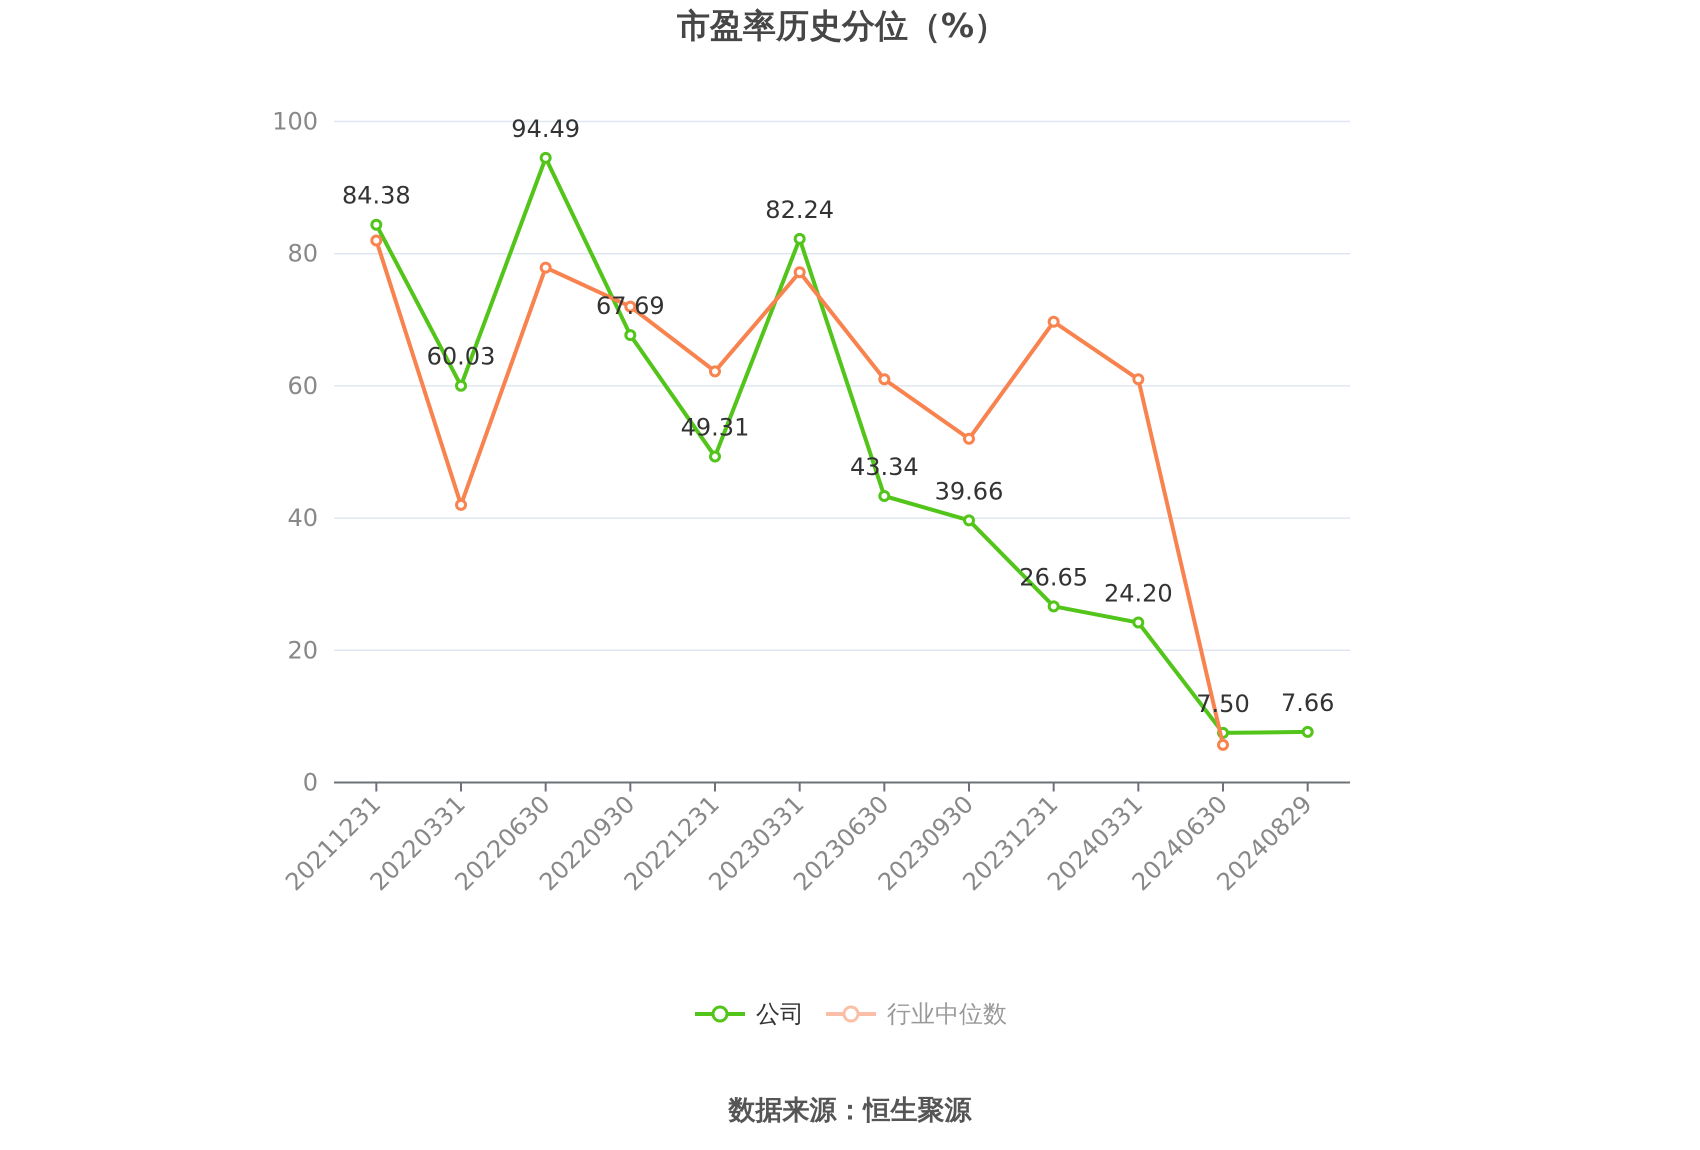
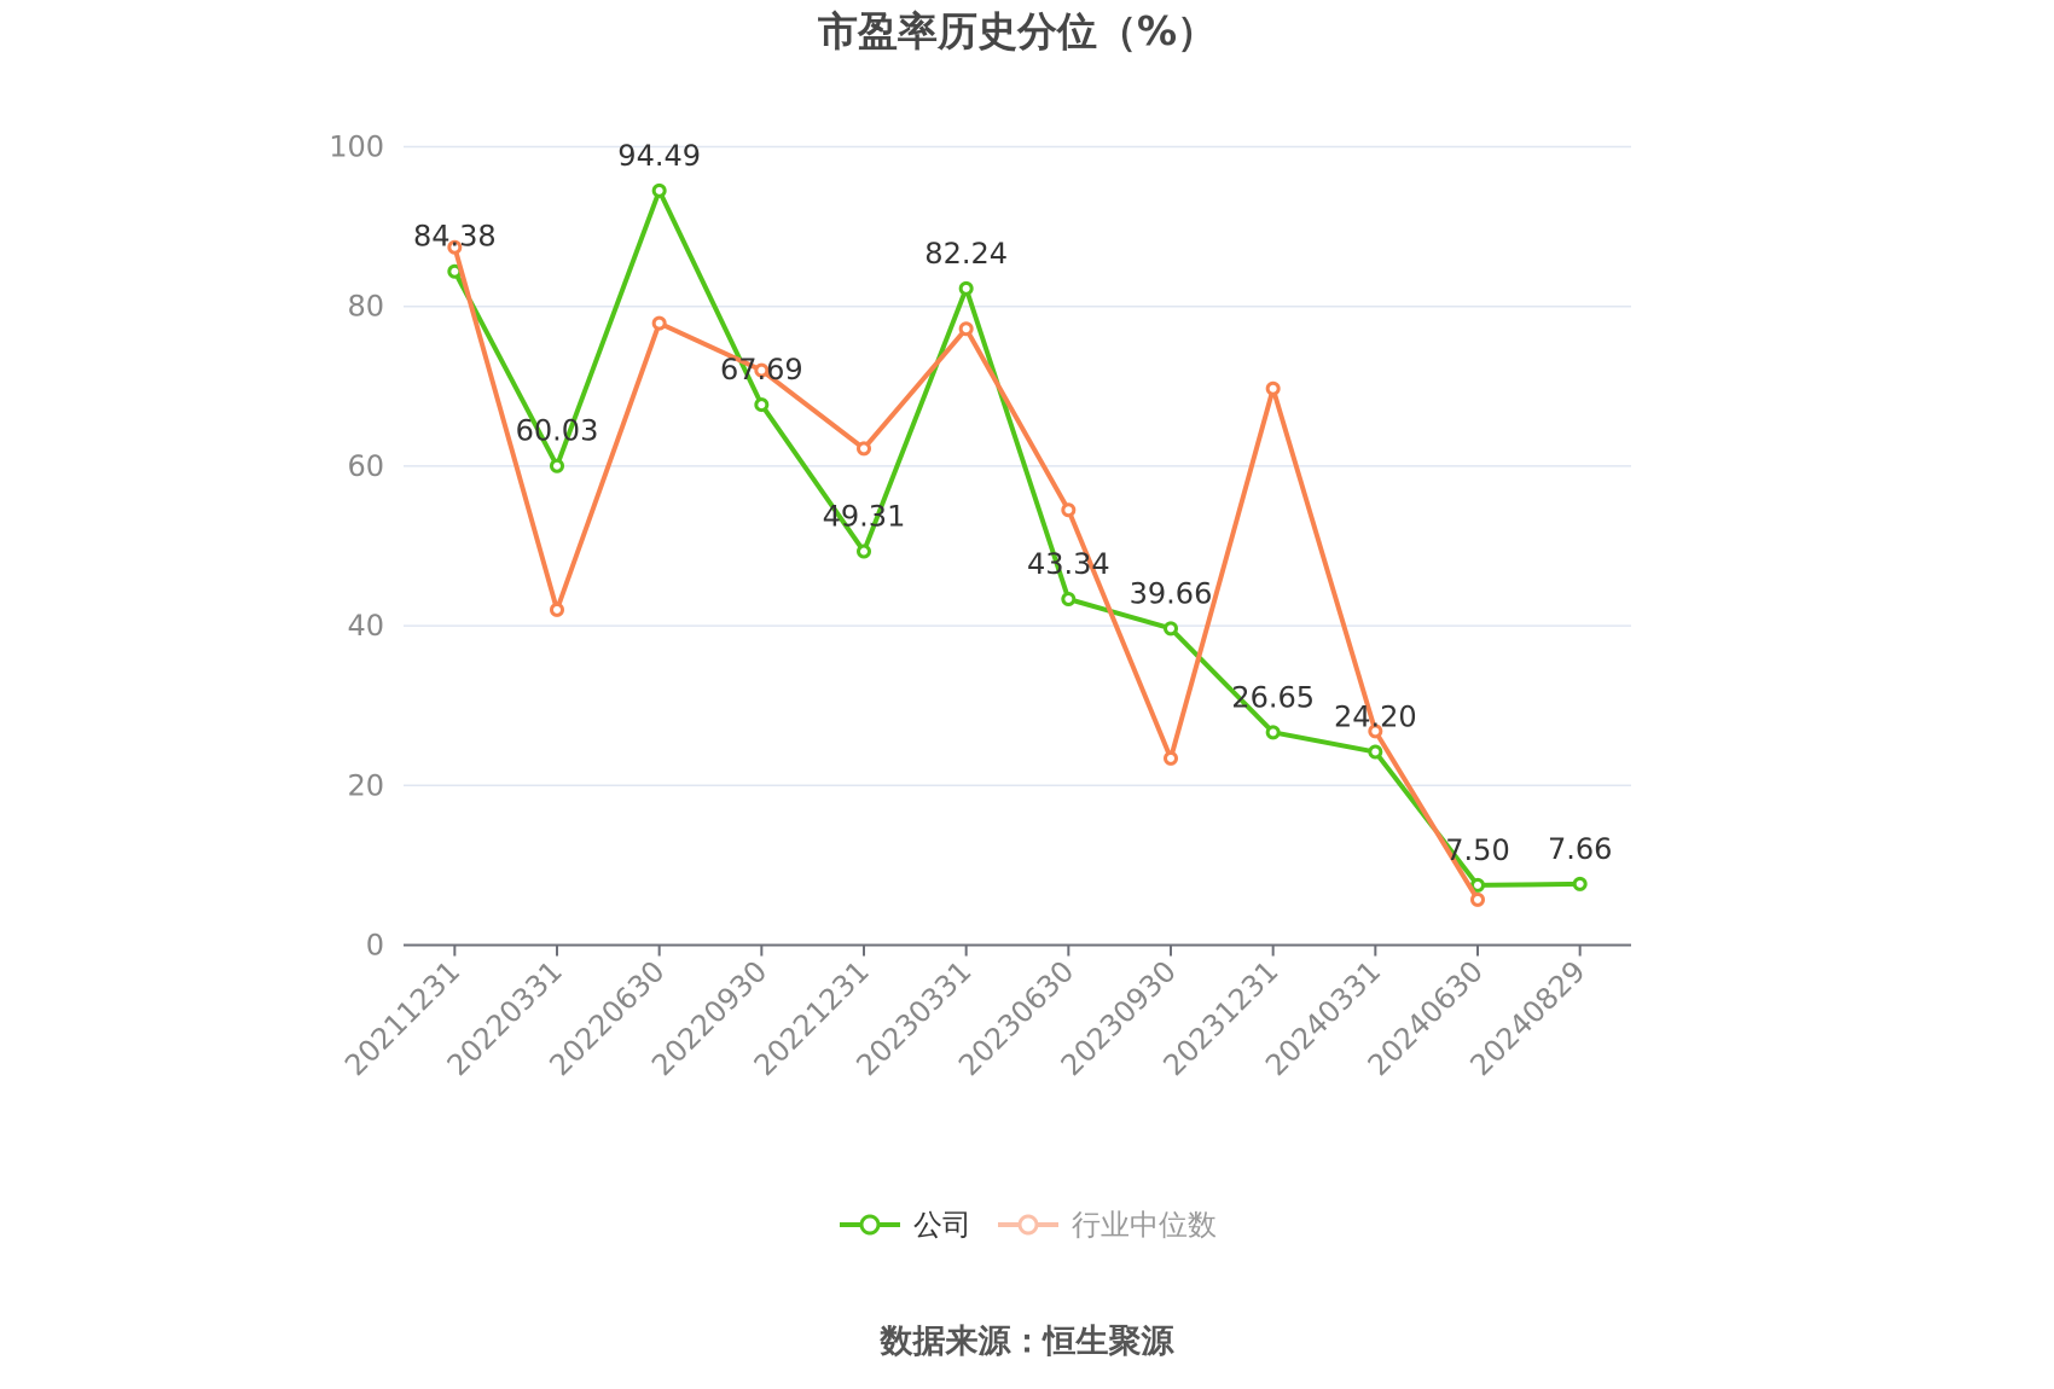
行业中位数/20211231: 82 -> 87
行业中位数/20230630: 61 -> 54
行业中位数/20230930: 52 -> 23
行业中位数/20240331: 61 -> 27
